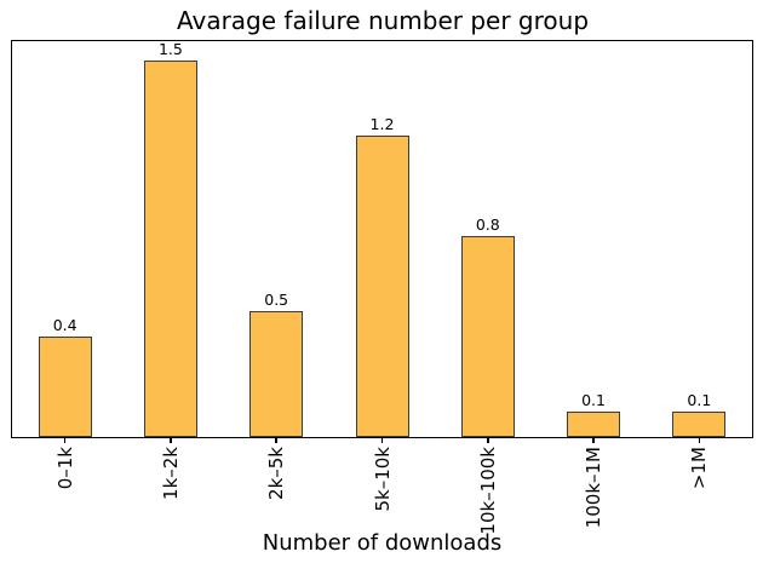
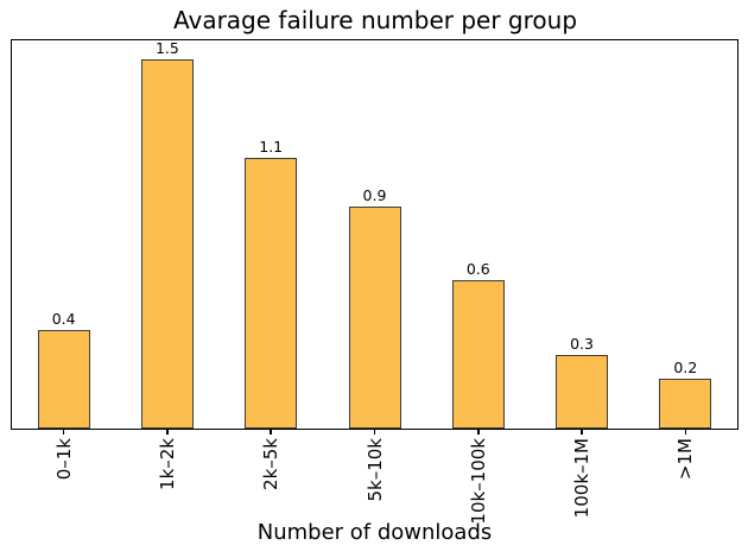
2k–5k: 0.5 -> 1.1
5k–10k: 1.2 -> 0.9
10k–100k: 0.8 -> 0.6
100k–1M: 0.1 -> 0.3
>1M: 0.1 -> 0.2
